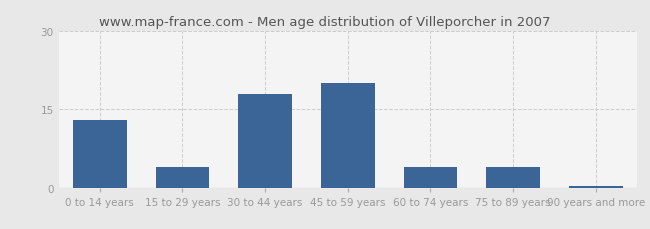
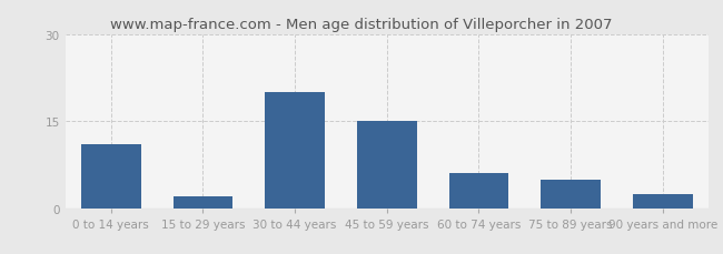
0 to 14 years: 13.0 -> 11.0
15 to 29 years: 4.0 -> 2.0
30 to 44 years: 18.0 -> 20.0
45 to 59 years: 20.0 -> 15.0
60 to 74 years: 4.0 -> 6.0
75 to 89 years: 4.0 -> 5.0
90 years and more: 0.4 -> 2.4
